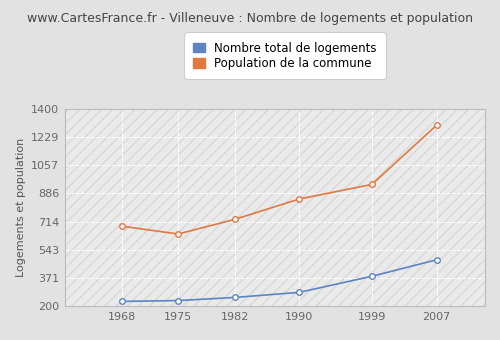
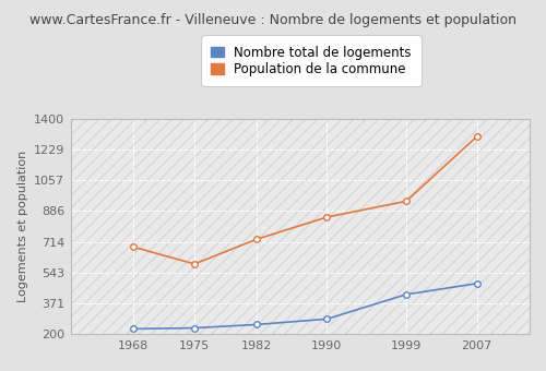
Population de la commune/1975: 640 -> 590
Nombre total de logements/1999: 380 -> 420
